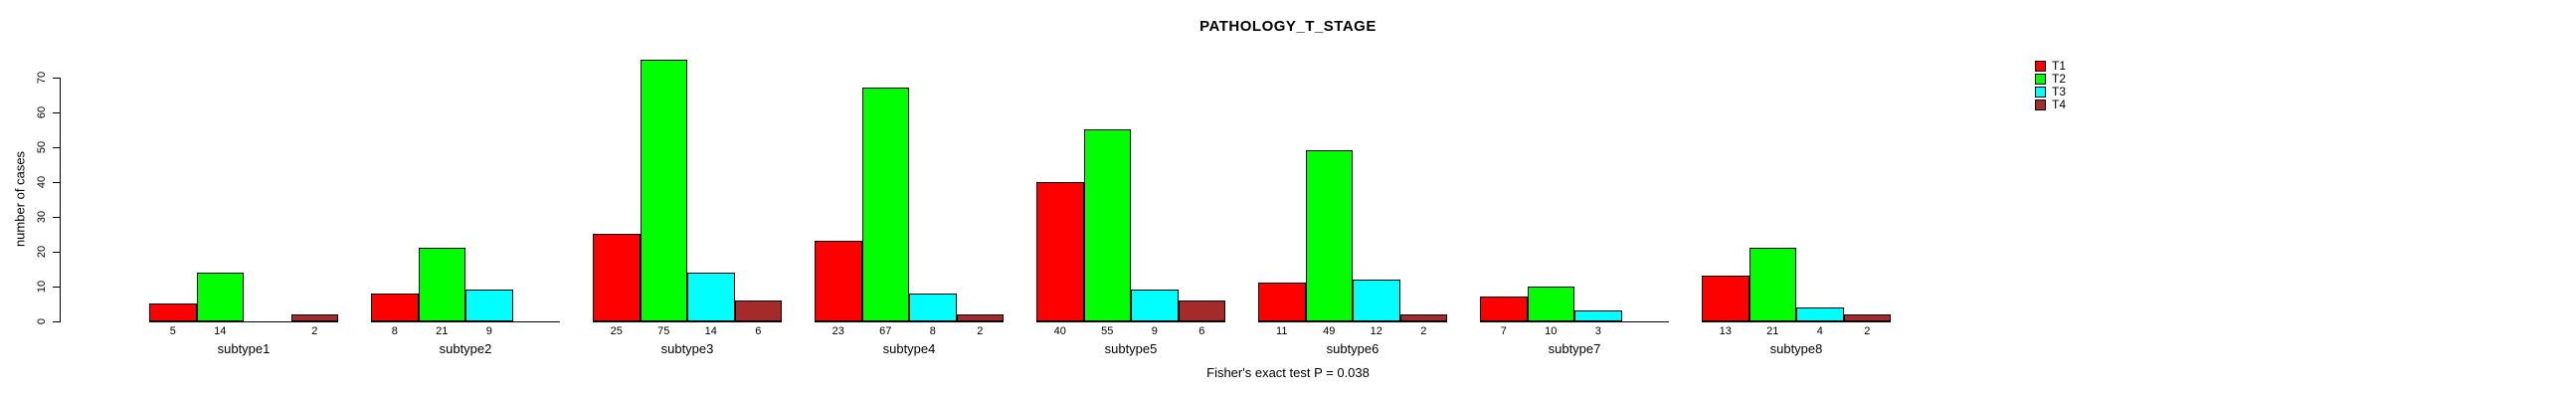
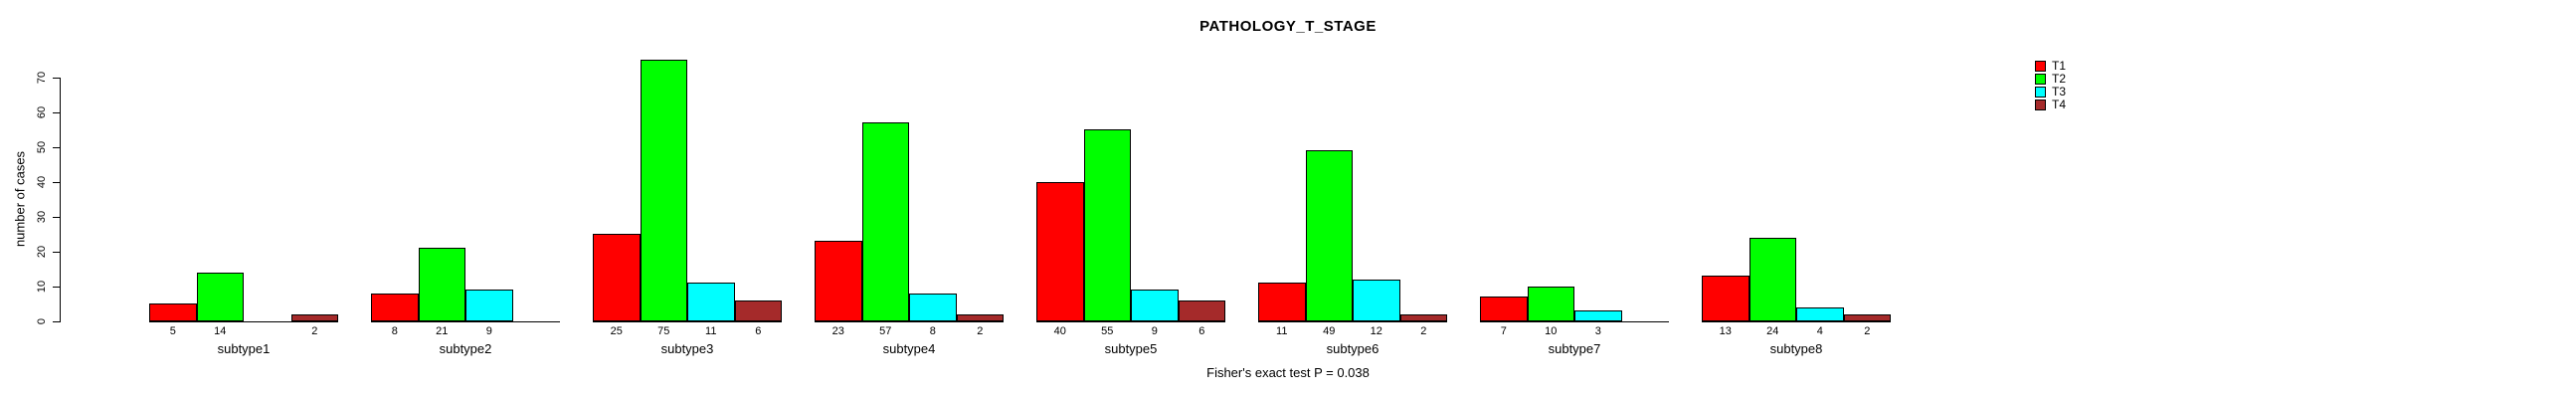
T3/subtype3: 14 -> 11
T2/subtype4: 67 -> 57
T2/subtype8: 21 -> 24
